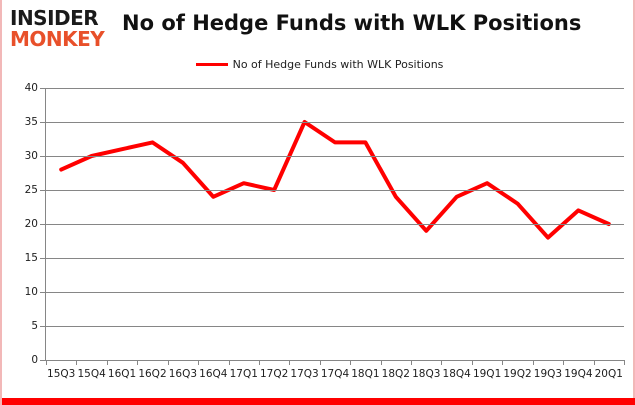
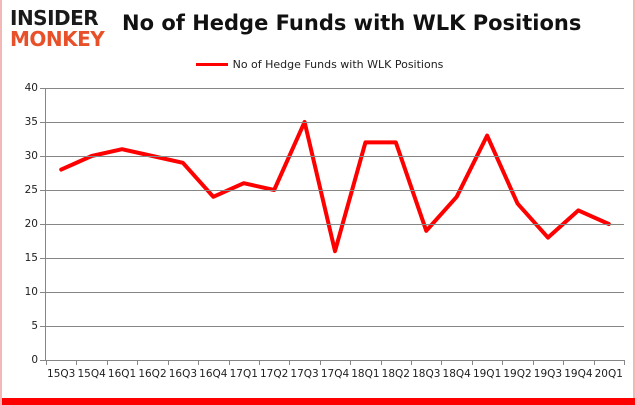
16Q2: 32 -> 30
17Q4: 32 -> 16
18Q2: 24 -> 32
19Q1: 26 -> 33
